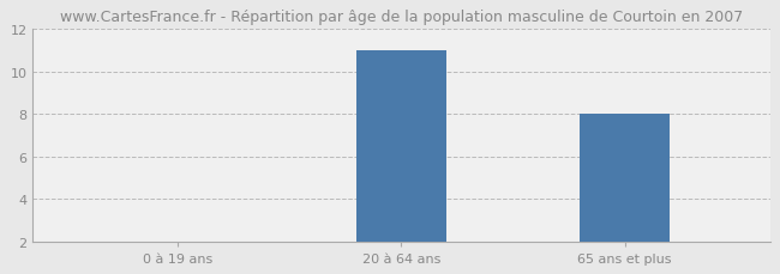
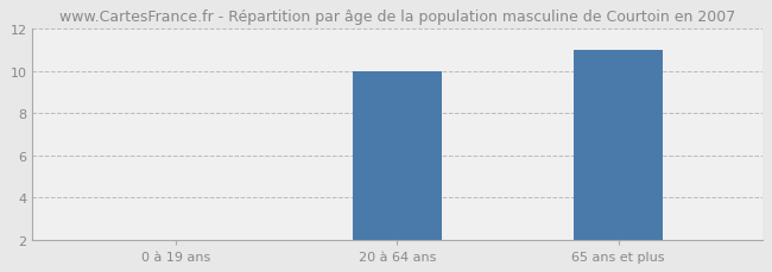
20 à 64 ans: 11 -> 10
65 ans et plus: 8 -> 11
